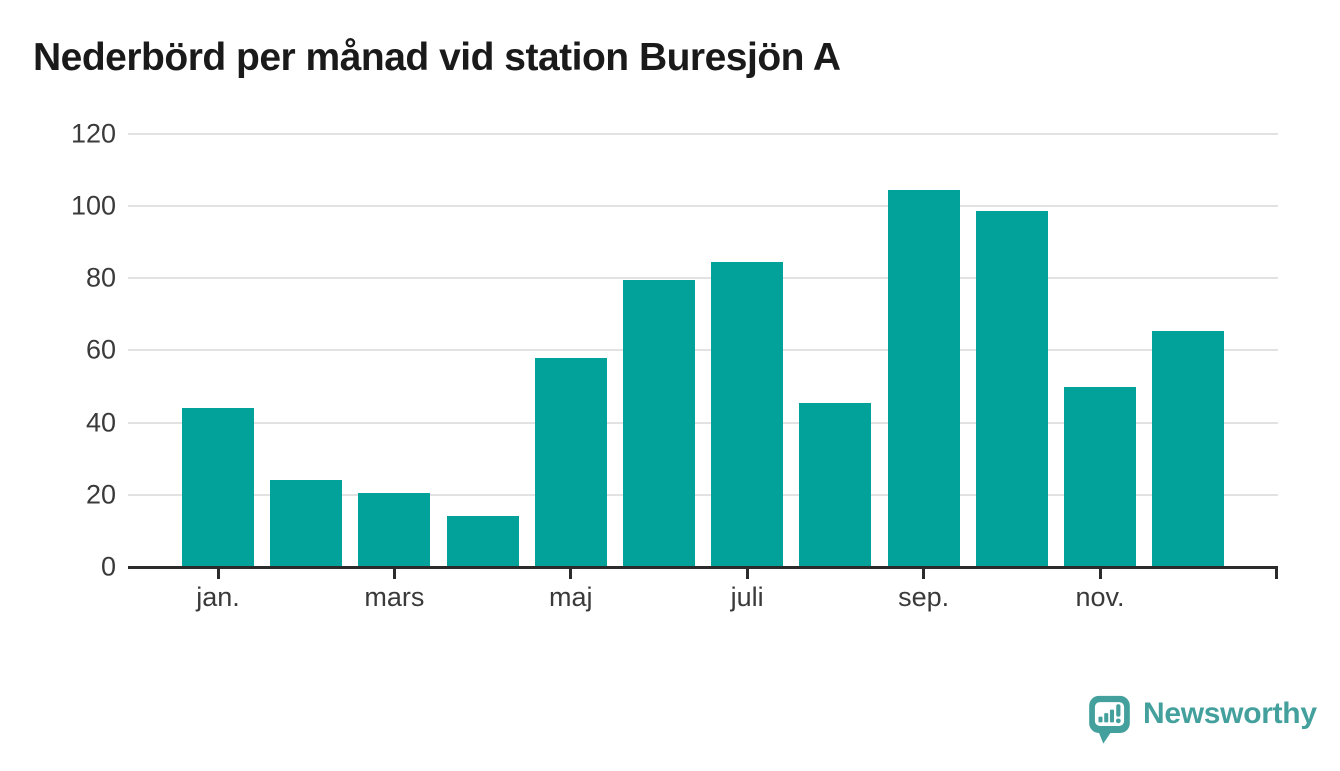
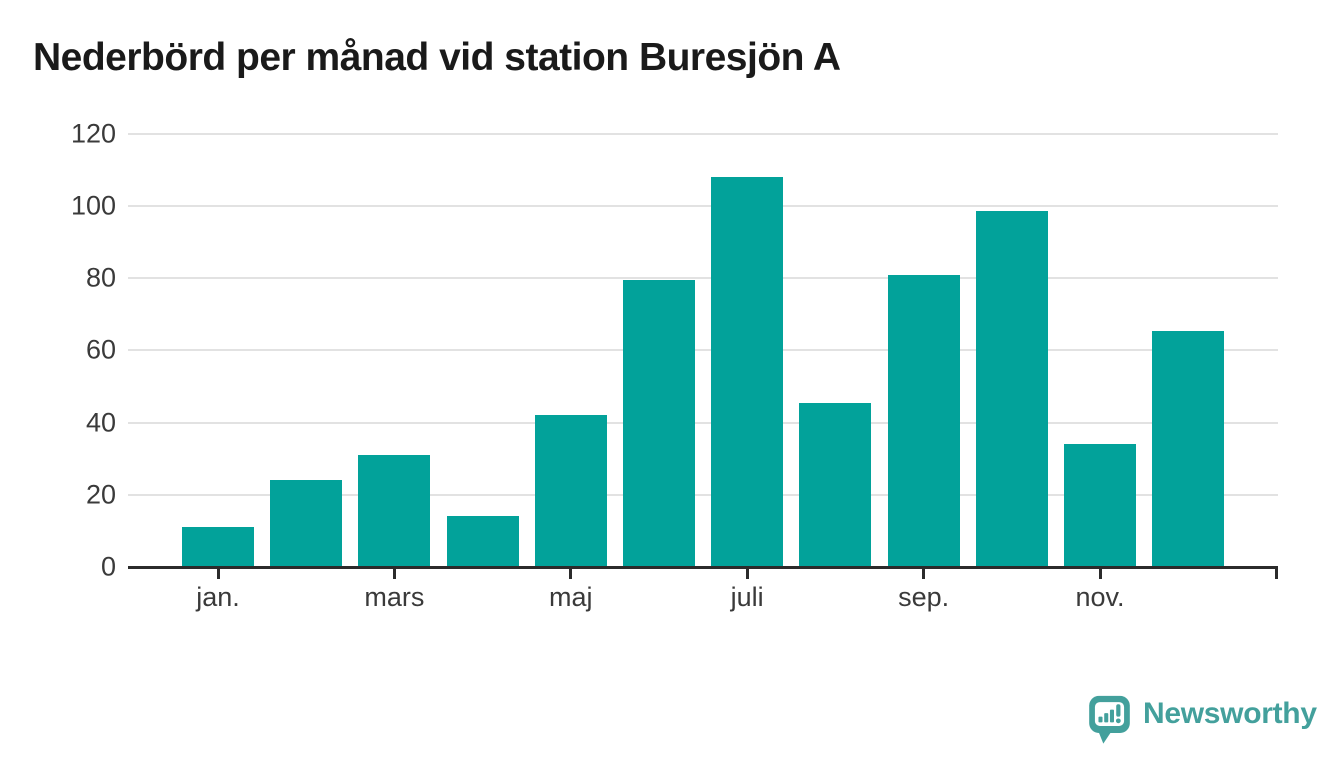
jan.: 44 -> 11
mars: 20 -> 31
maj: 58 -> 42
juli: 84 -> 108
sep.: 104 -> 81
nov.: 50 -> 34
